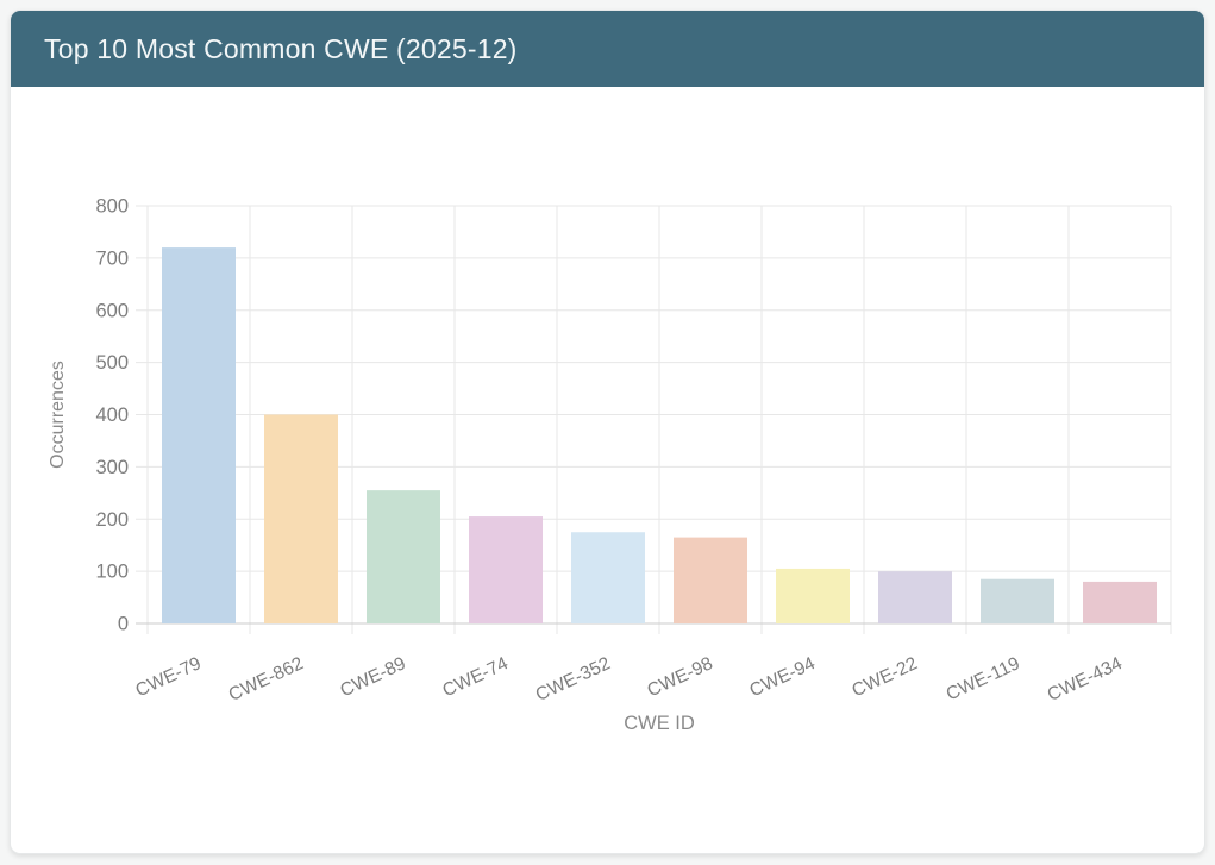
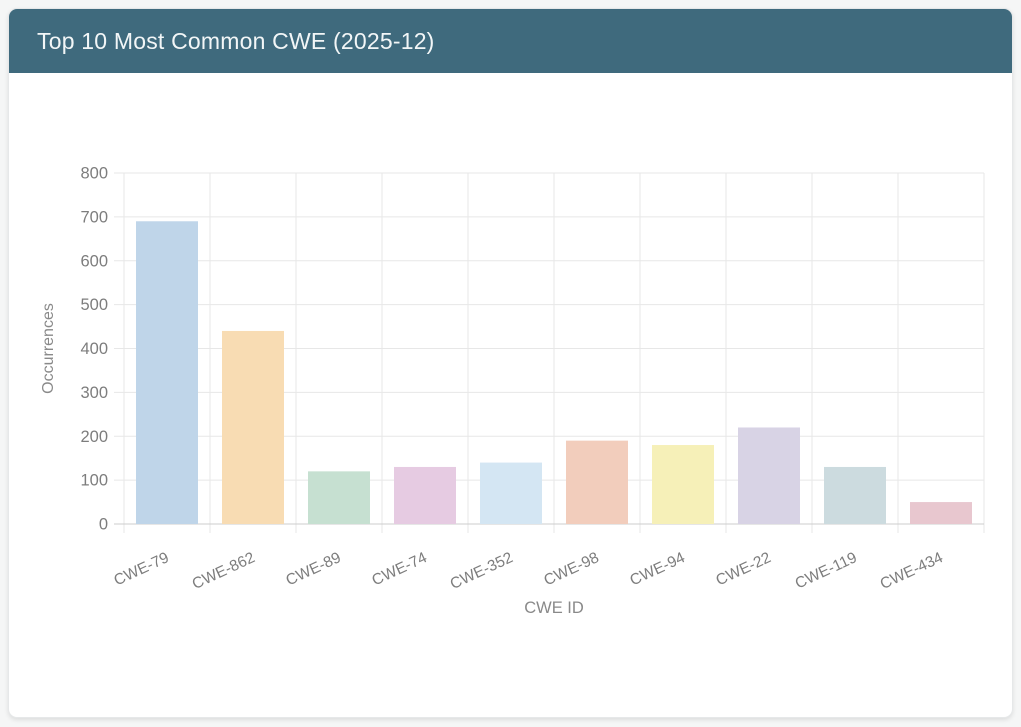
CWE-79: 720 -> 690
CWE-862: 400 -> 440
CWE-89: 260 -> 120
CWE-74: 200 -> 130
CWE-352: 180 -> 140
CWE-98: 160 -> 190
CWE-94: 100 -> 180
CWE-22: 100 -> 220
CWE-119: 80 -> 130
CWE-434: 80 -> 50
